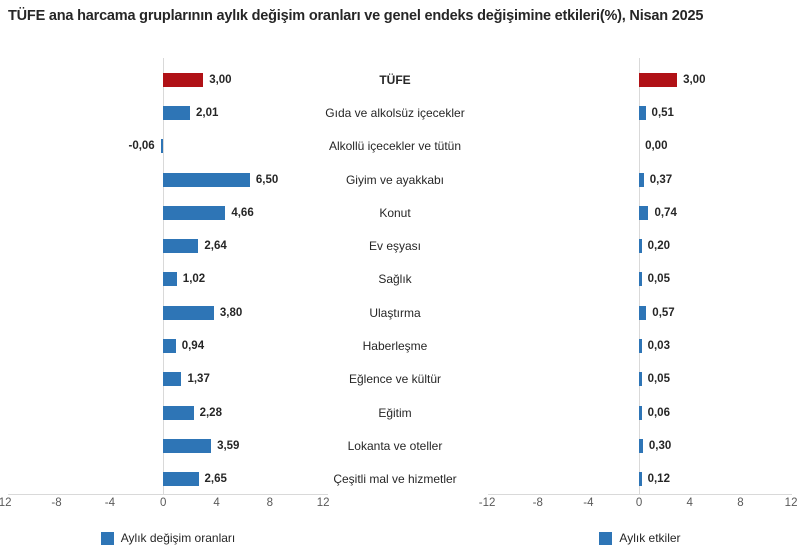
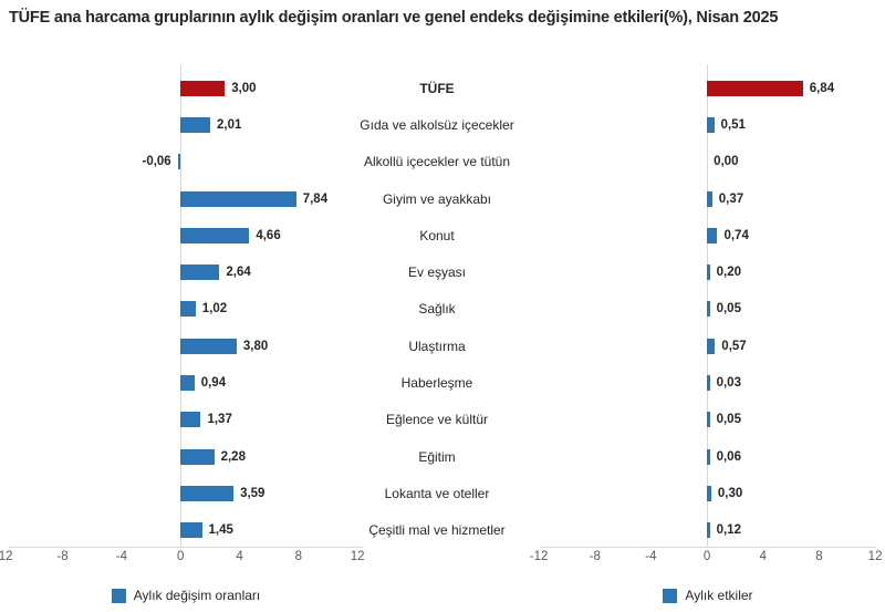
Aylık etkiler/TÜFE: 3,00 -> 6,84
Aylık değişim oranları/Giyim ve ayakkabı: 6,50 -> 7,84
Aylık değişim oranları/Çeşitli mal ve hizmetler: 2,65 -> 1,45
